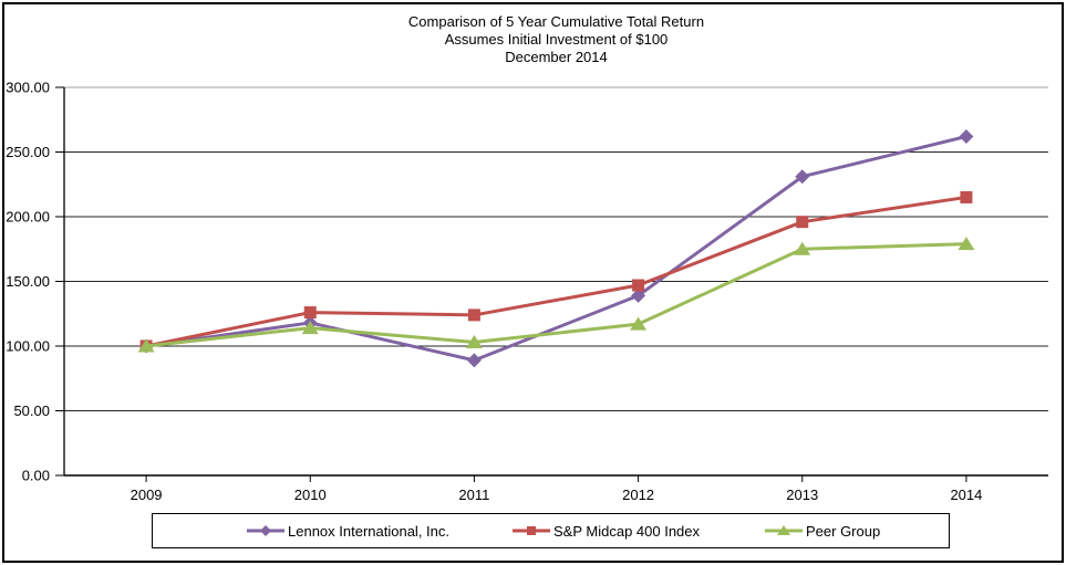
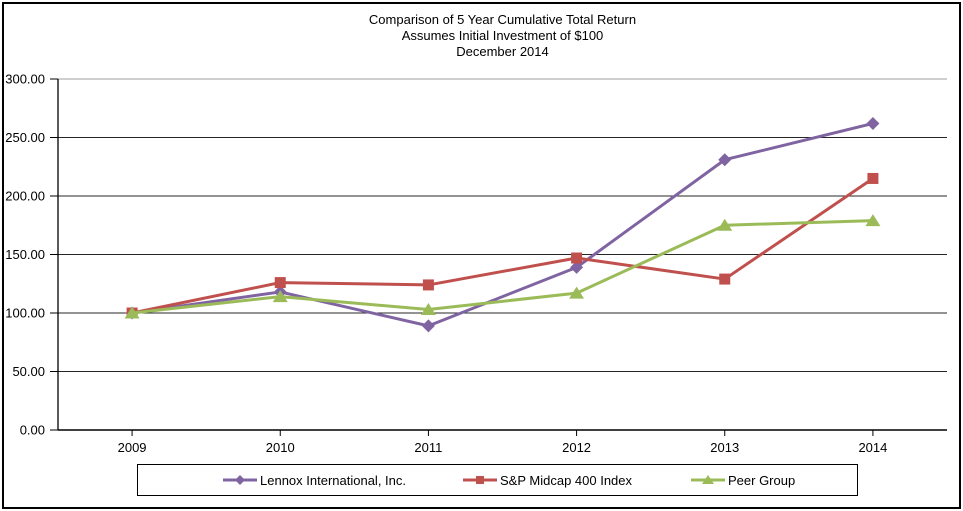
S&P Midcap 400 Index/2013: 196 -> 129
